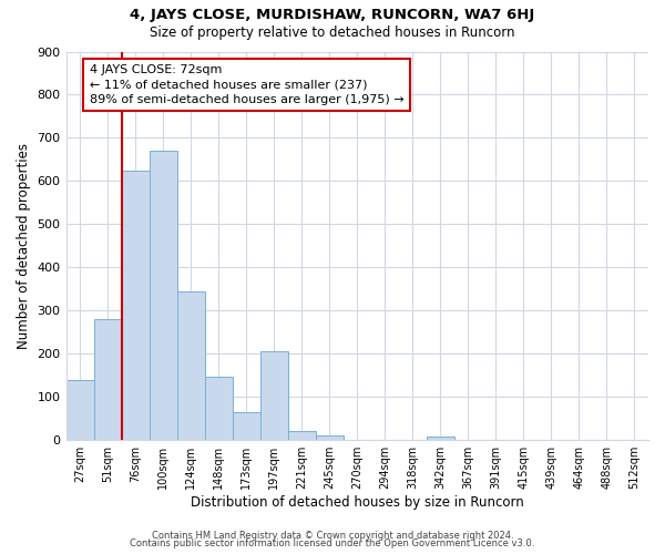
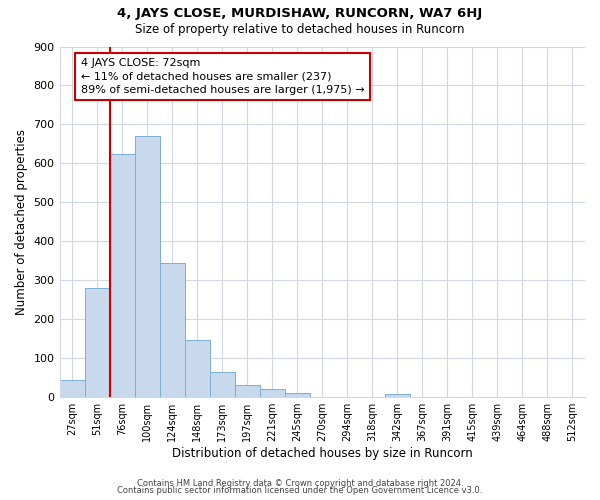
27sqm: 140 -> 45
197sqm: 205 -> 32
